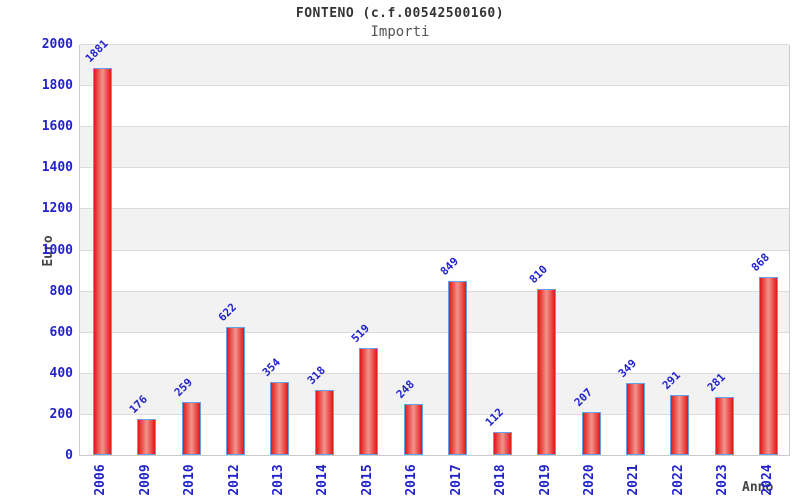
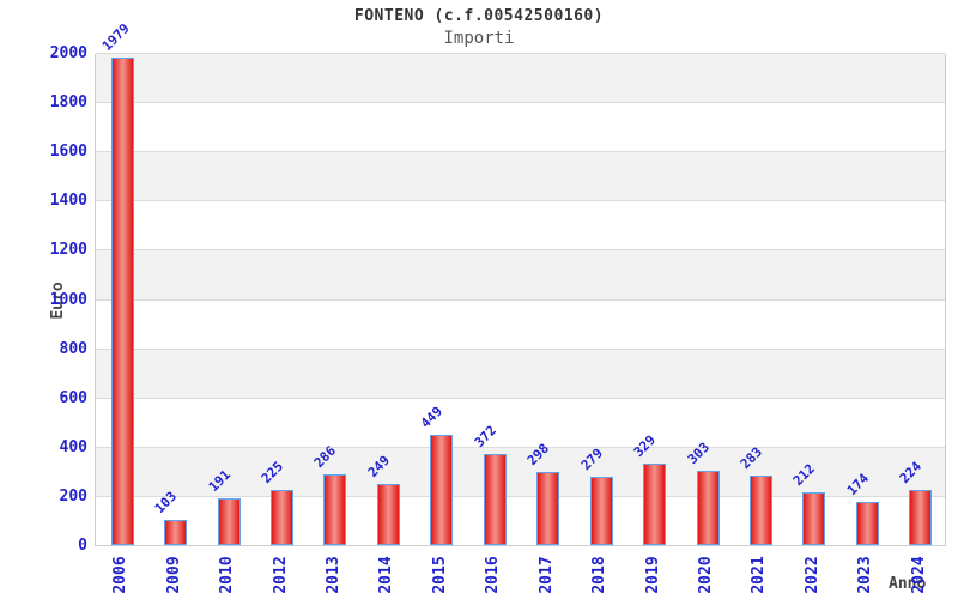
2006: 1881 -> 1979
2009: 176 -> 103
2010: 259 -> 191
2012: 622 -> 225
2013: 354 -> 286
2014: 318 -> 249
2015: 519 -> 449
2016: 248 -> 372
2017: 849 -> 298
2018: 112 -> 279
2019: 810 -> 329
2020: 207 -> 303
2021: 349 -> 283
2022: 291 -> 212
2023: 281 -> 174
2024: 868 -> 224
